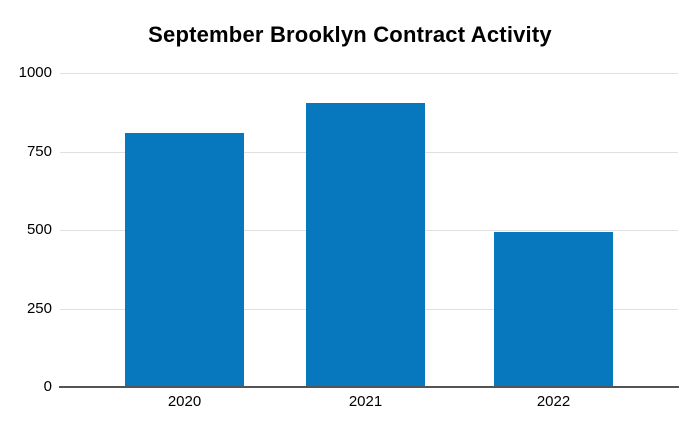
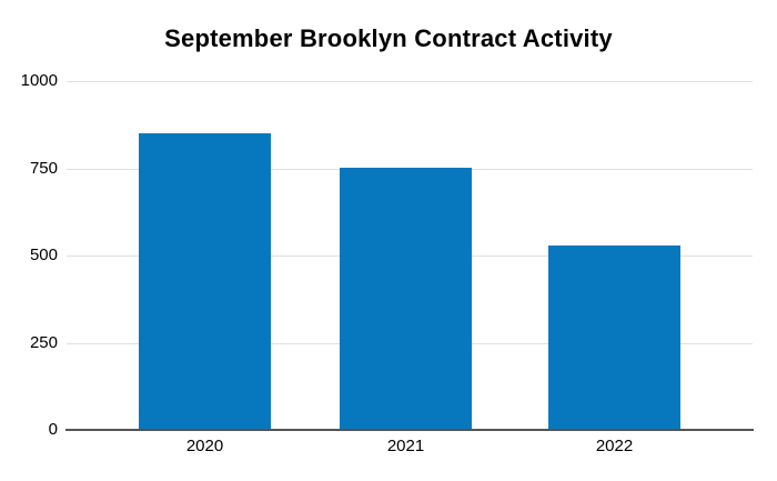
2020: 810 -> 850
2021: 900 -> 750
2022: 500 -> 530
